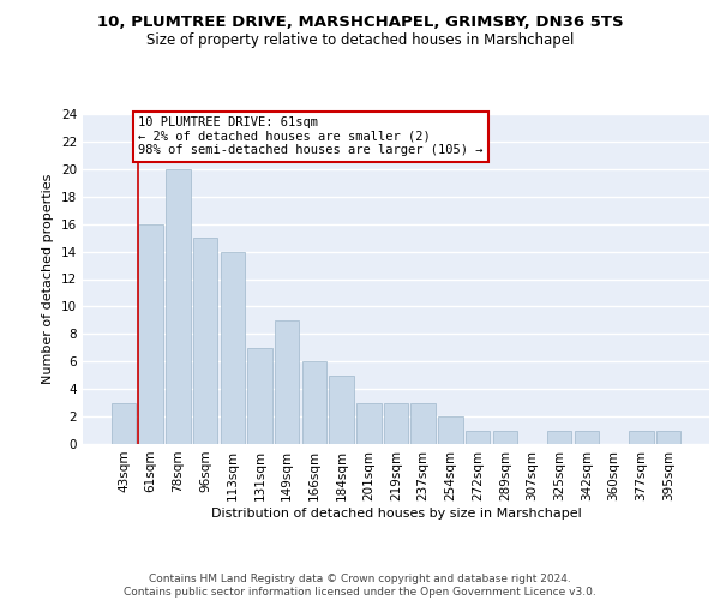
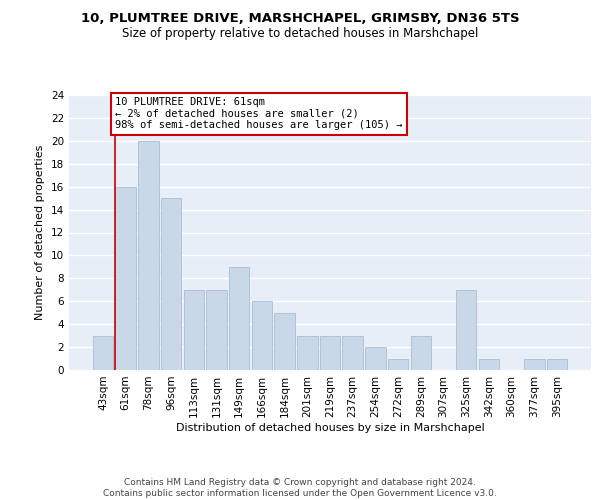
113sqm: 14 -> 7
289sqm: 1 -> 3
325sqm: 1 -> 7
